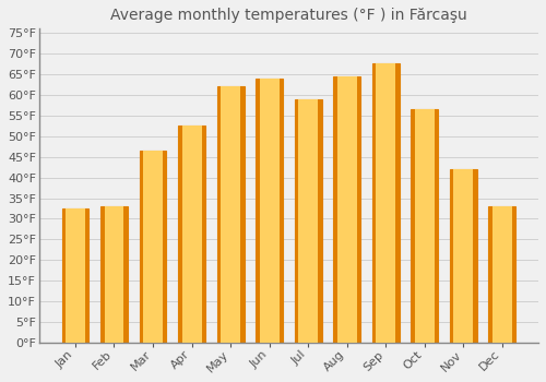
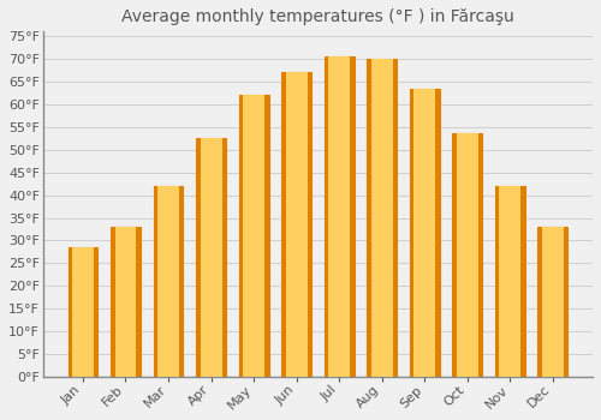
Jan: 32.5°F -> 28.5°F
Mar: 46.5°F -> 42.0°F
Jun: 64.0°F -> 67.0°F
Jul: 59.0°F -> 70.5°F
Aug: 64.5°F -> 70.0°F
Sep: 67.5°F -> 63.5°F
Oct: 56.5°F -> 53.5°F
